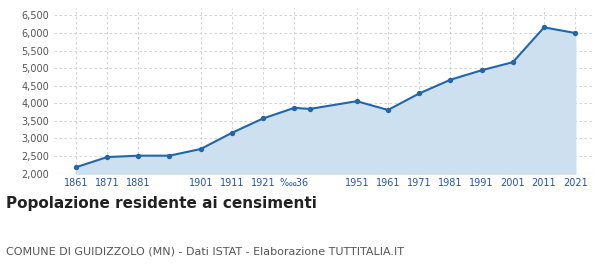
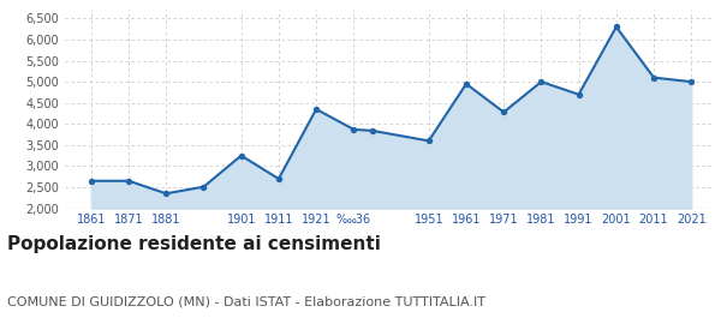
1861: 2,180 -> 2,650
1871: 2,470 -> 2,650
1881: 2,510 -> 2,350
1901: 2,700 -> 3,250
1911: 3,160 -> 2,700
1921: 3,570 -> 4,350
1951: 4,060 -> 3,600
1961: 3,810 -> 4,950
1981: 4,670 -> 5,000
1991: 4,940 -> 4,700
2001: 5,170 -> 6,300
2011: 6,160 -> 5,100
2021: 6,000 -> 5,000
